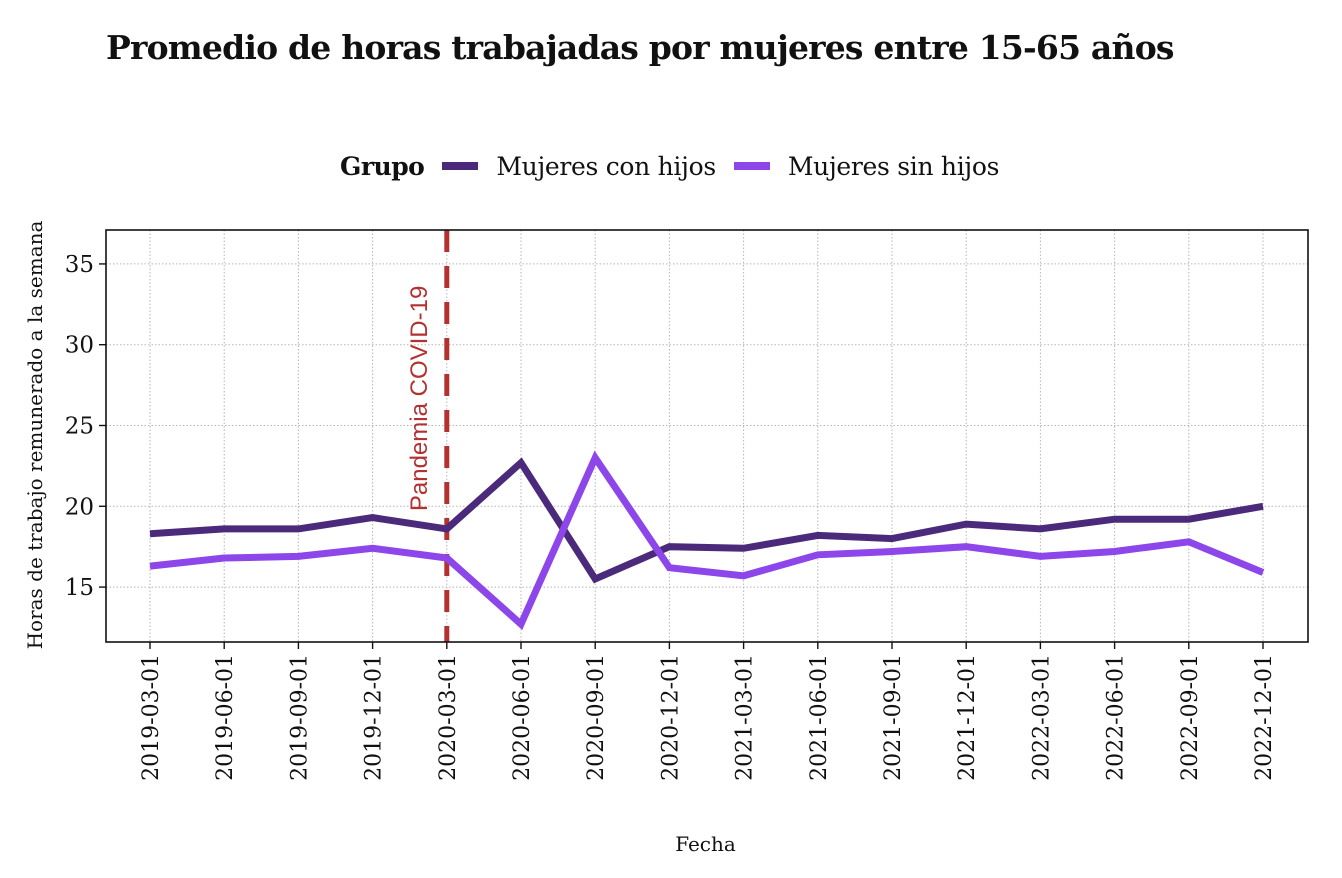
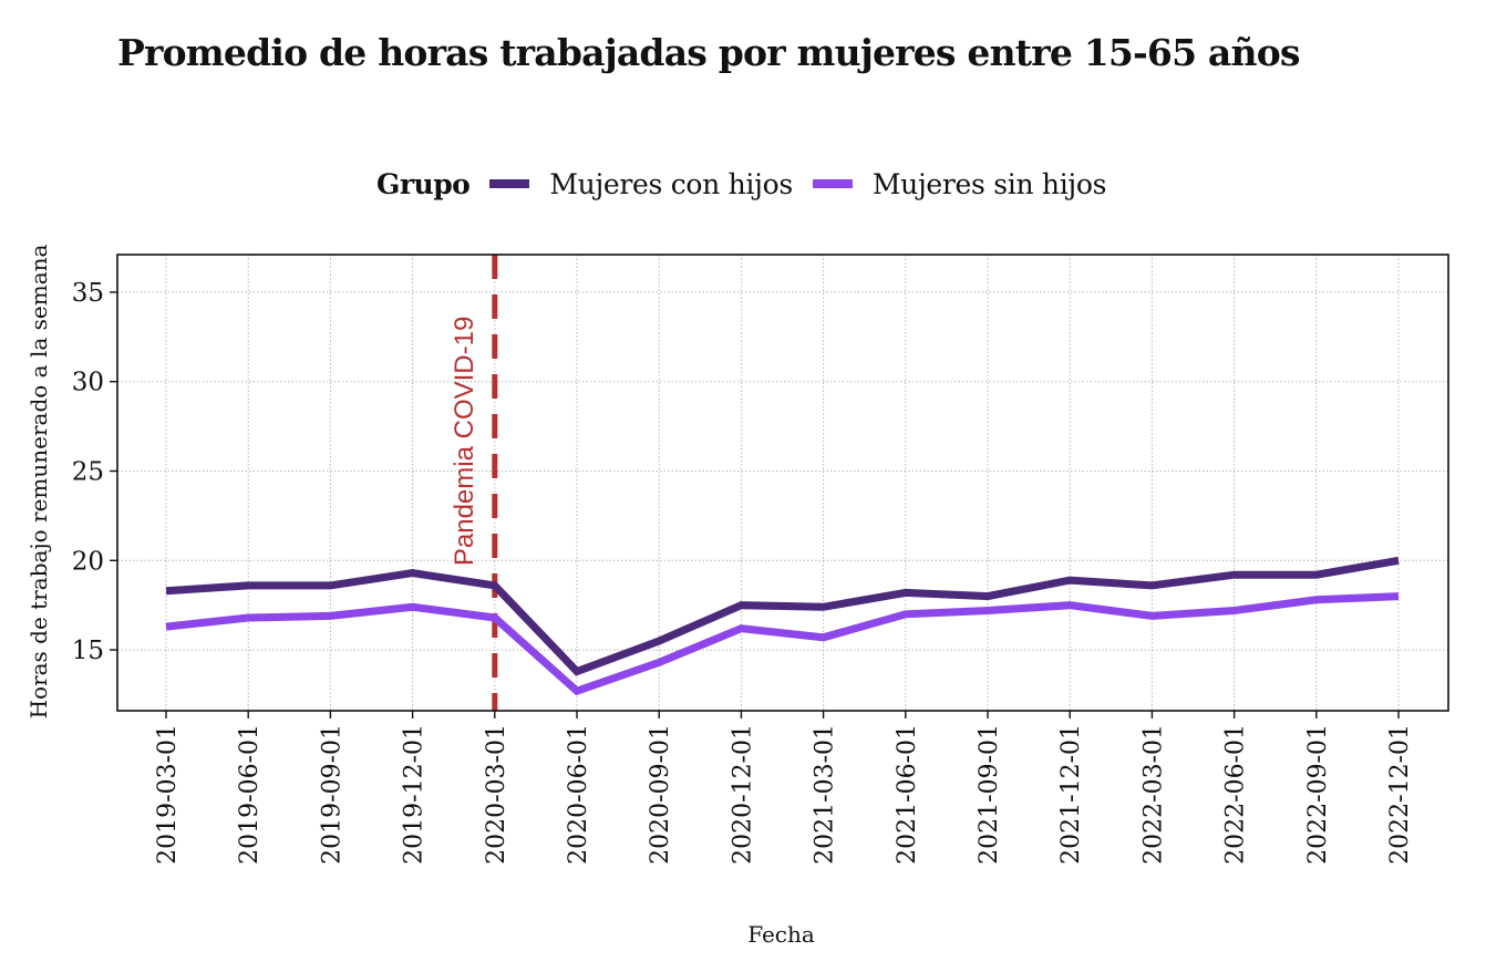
Mujeres con hijos/2020-06-01: 22.7 -> 13.8
Mujeres sin hijos/2020-09-01: 23.0 -> 14.3
Mujeres sin hijos/2022-12-01: 15.9 -> 18.0
